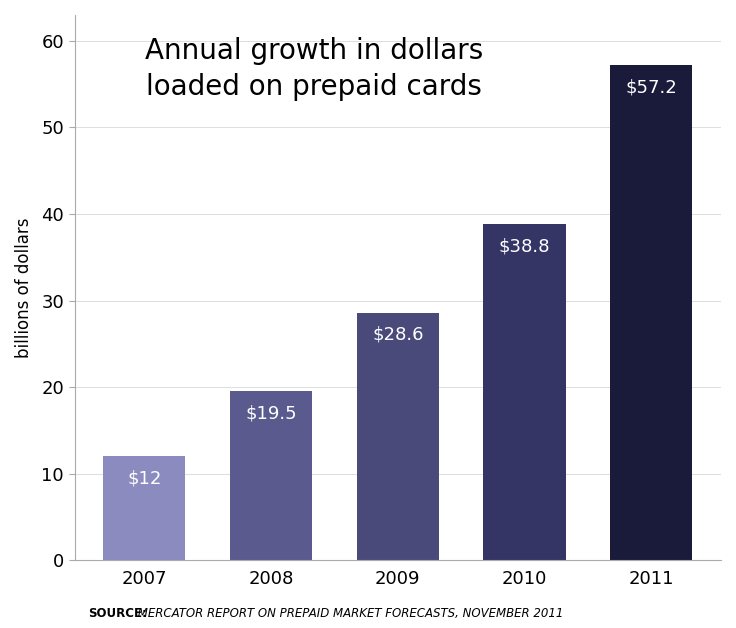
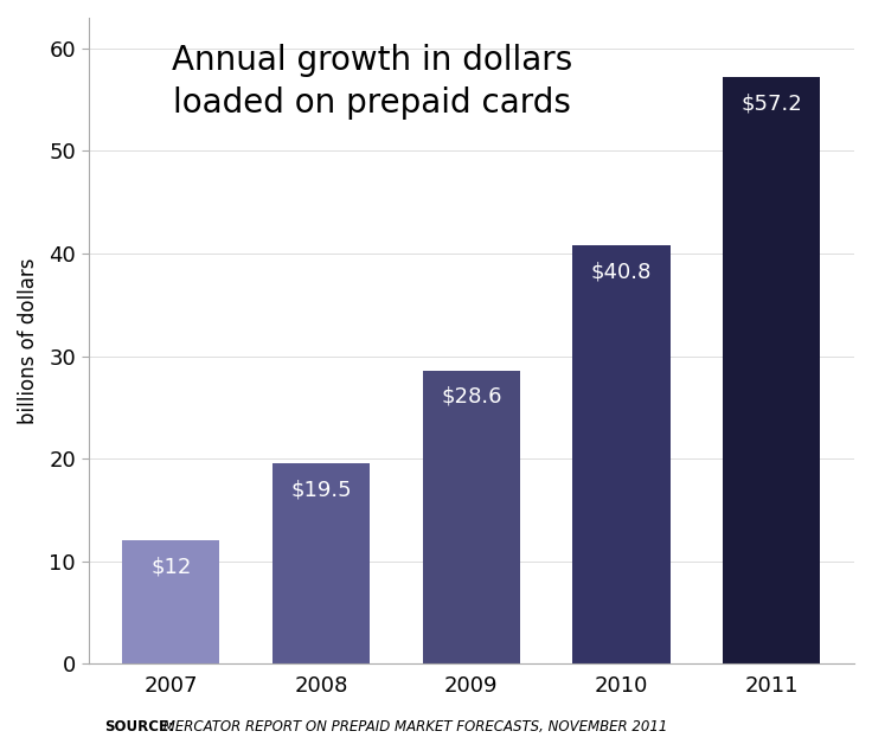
2010: $38.8 -> $40.8
